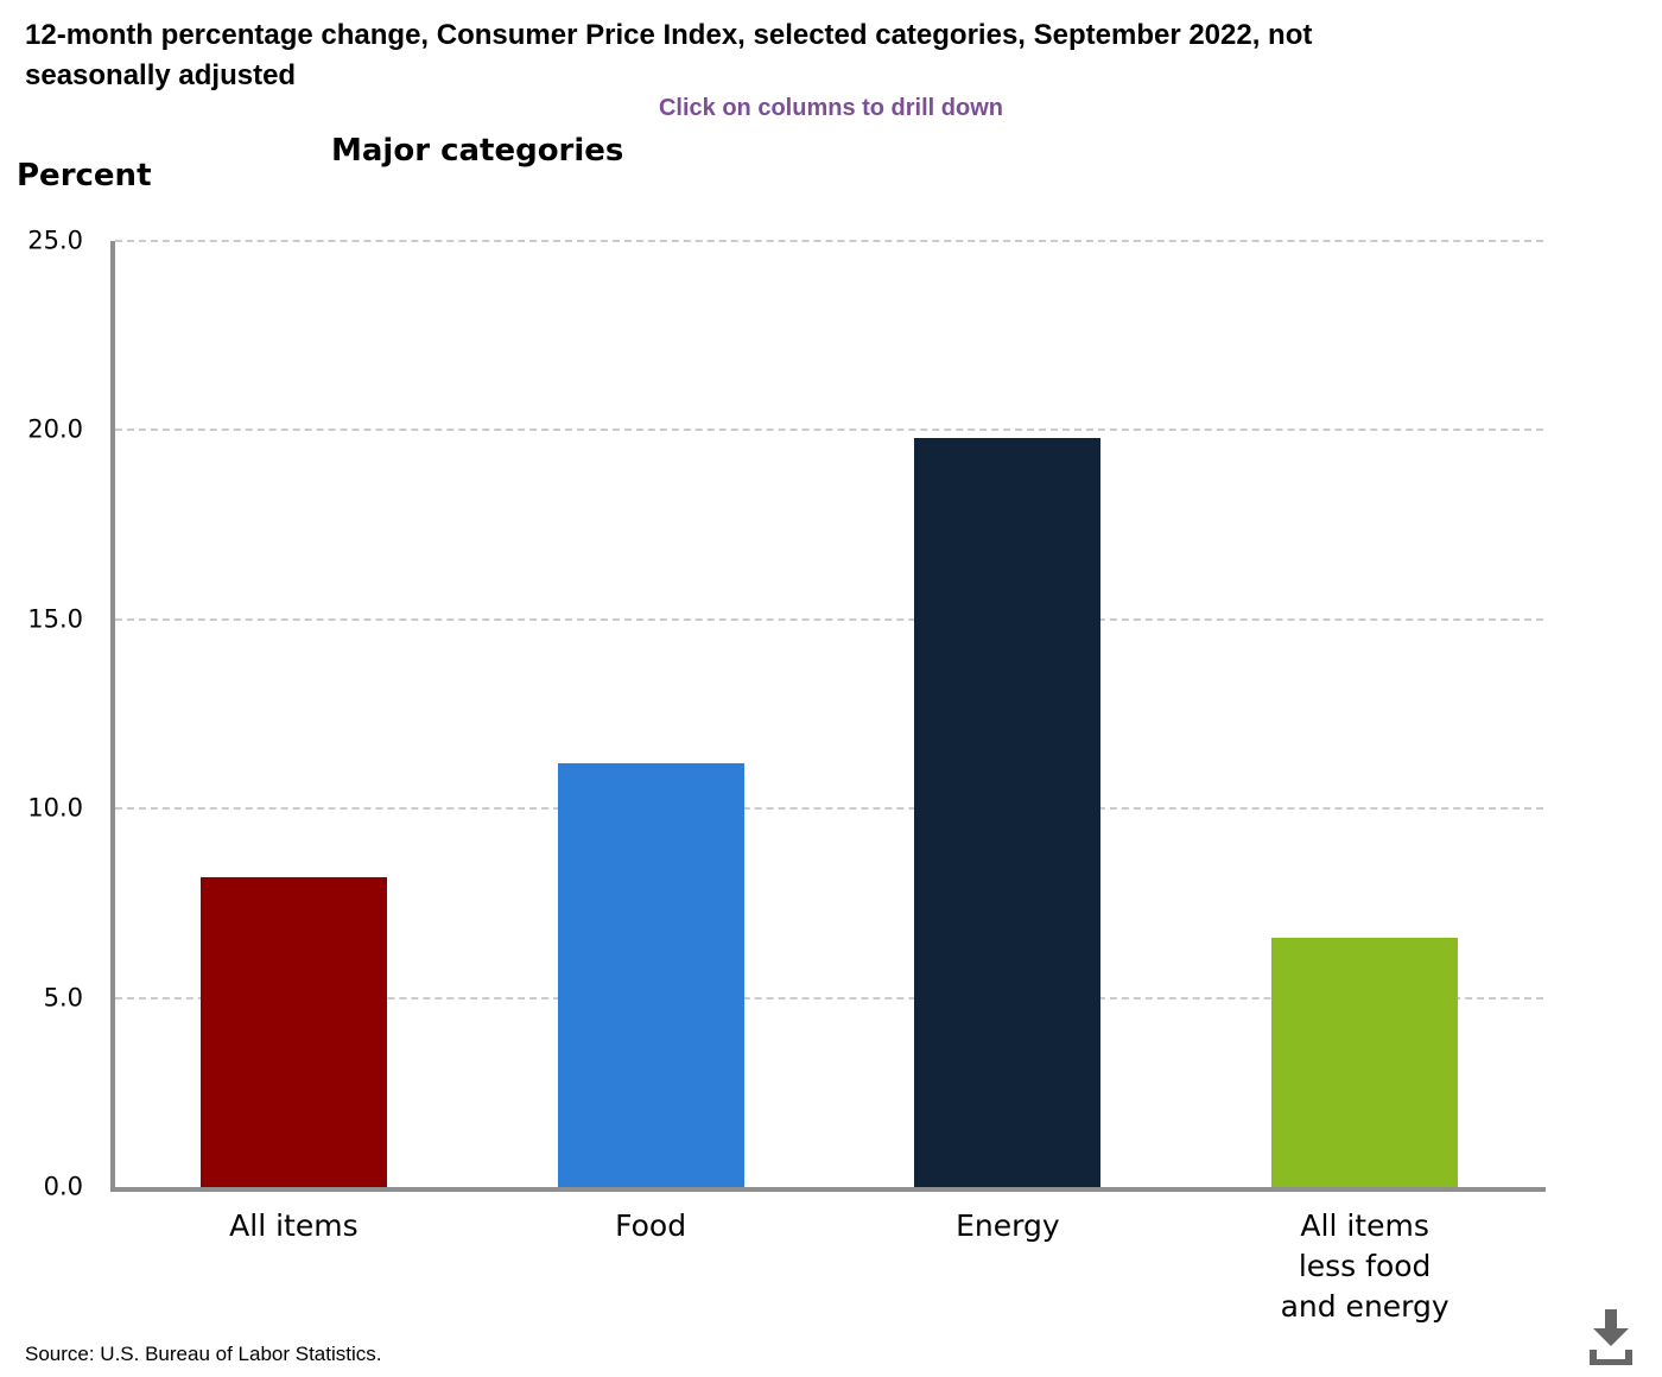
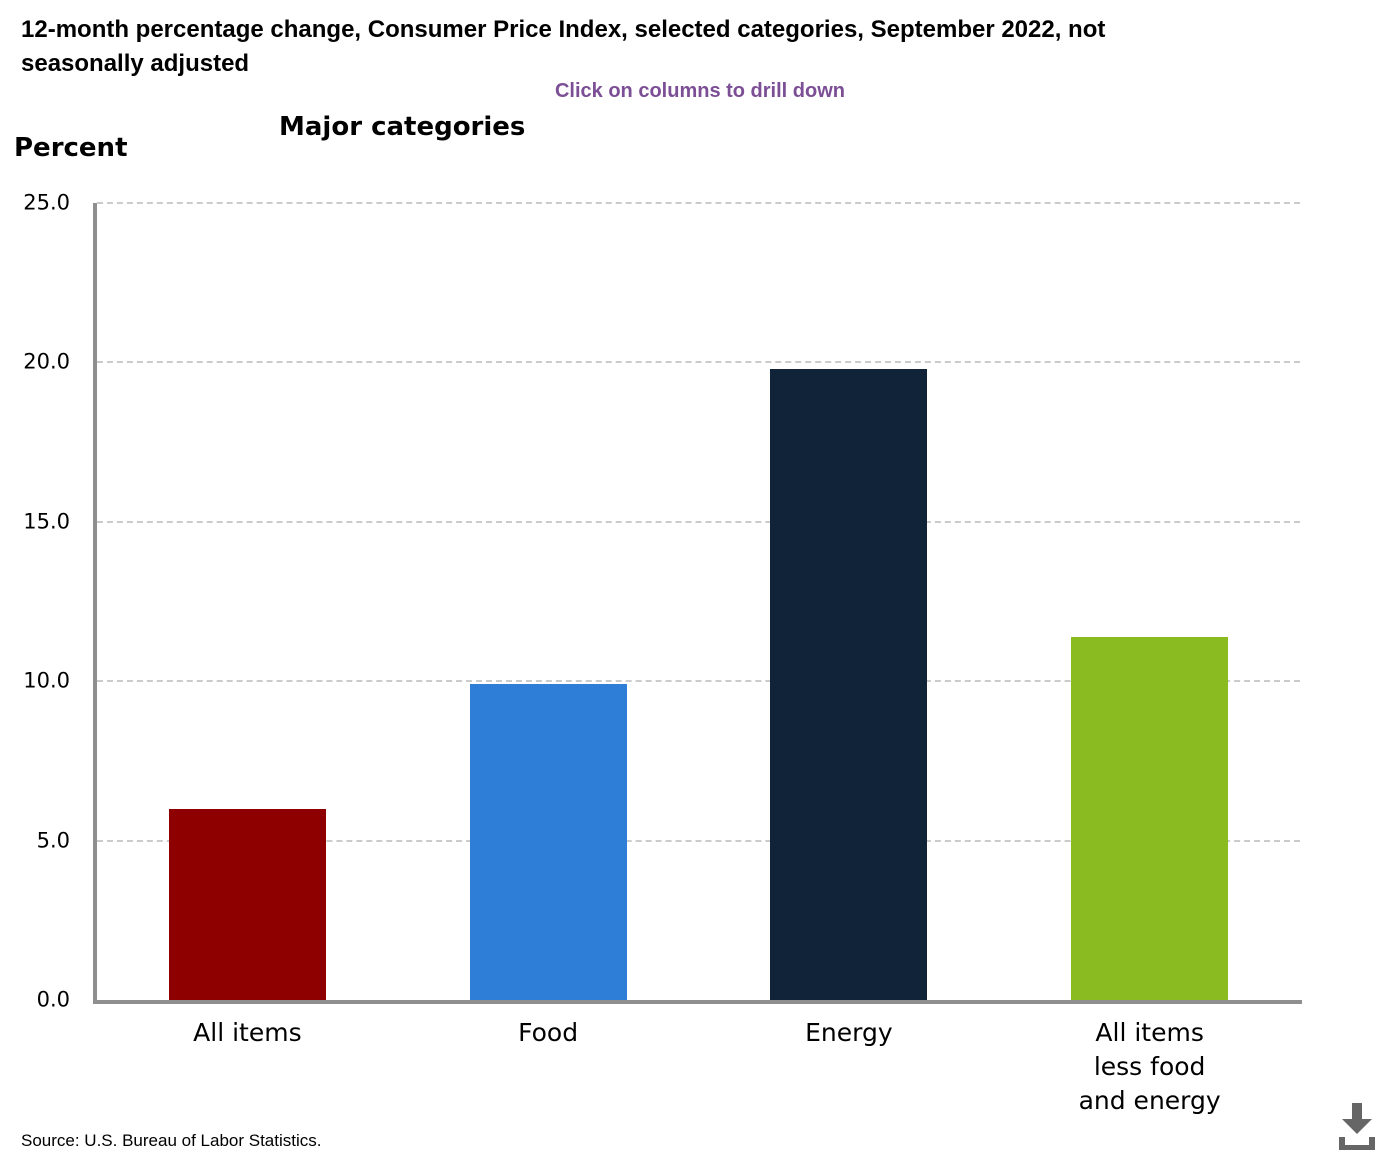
All items: 8.2 -> 6.0
Food: 11.2 -> 9.9
All items less food and energy: 6.6 -> 11.4
